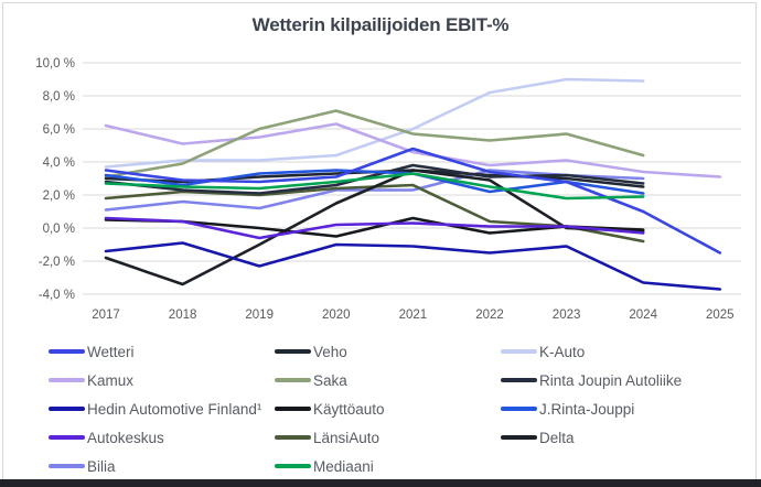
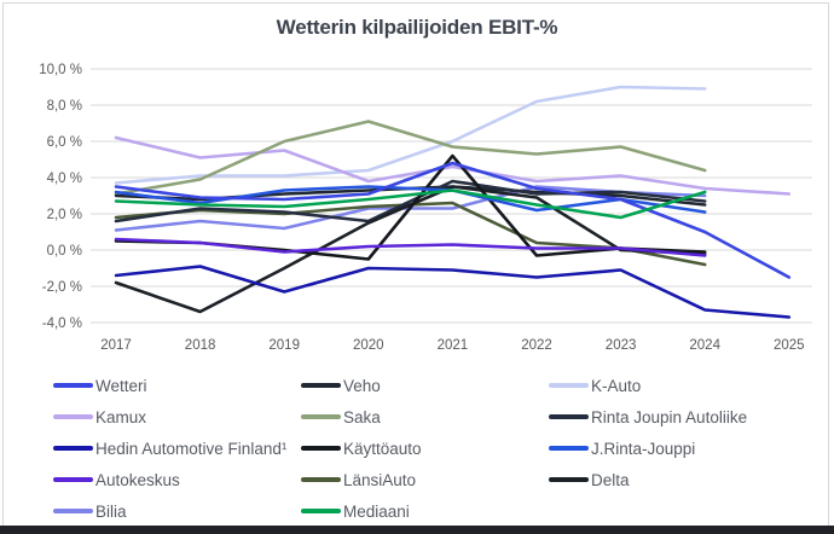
Rinta Joupin Autoliike/2017: 2,8% -> 1,6%
Autokeskus/2019: -0,6% -> -0,1%
Kamux/2020: 6,3% -> 3,8%
Rinta Joupin Autoliike/2020: 2,6% -> 1,6%
Käyttöauto/2021: 0,6% -> 5,2%
Mediaani/2024: 1,9% -> 3,2%
